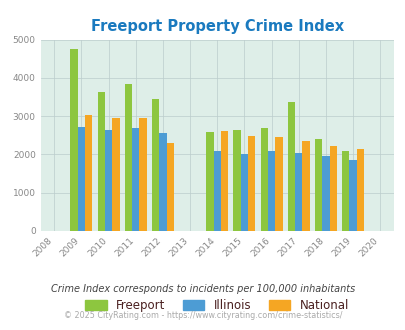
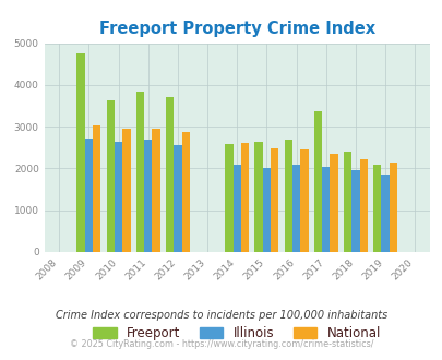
Freeport/2012: 3450 -> 3700
National/2012: 2300 -> 2880
